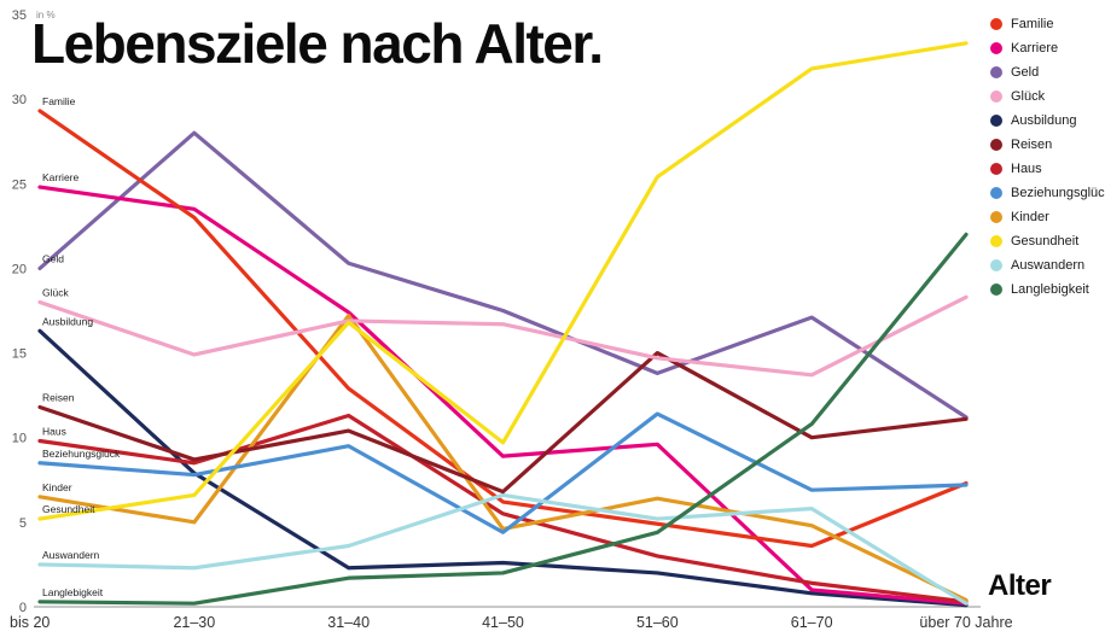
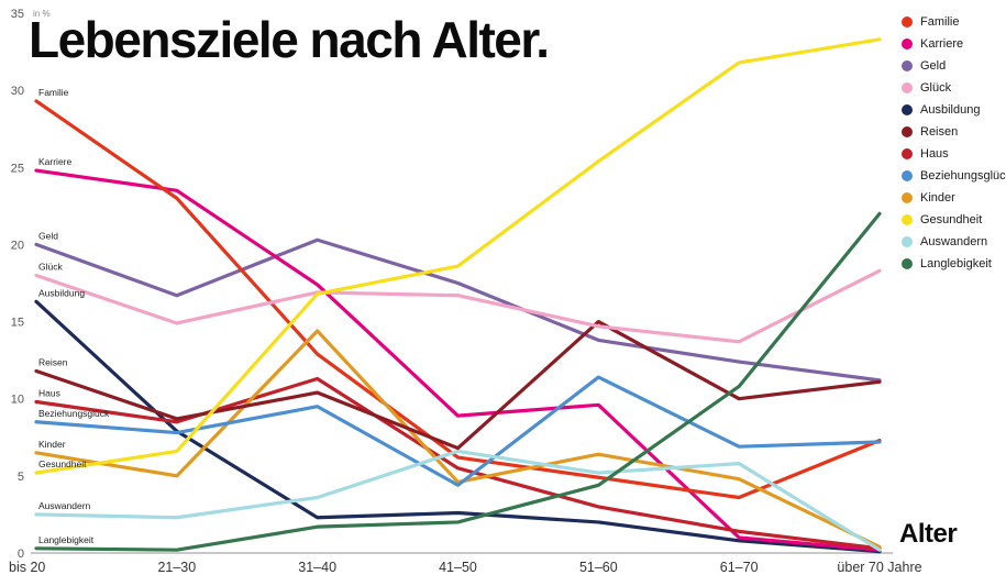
Geld/21–30: 28.0 -> 16.7
Kinder/31–40: 17.2 -> 14.4
Gesundheit/41–50: 9.7 -> 18.6
Geld/61–70: 17.1 -> 12.4
